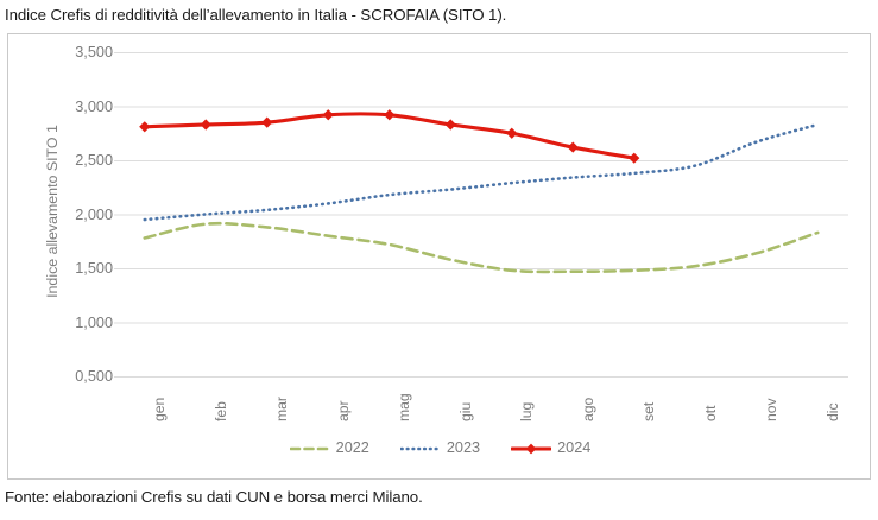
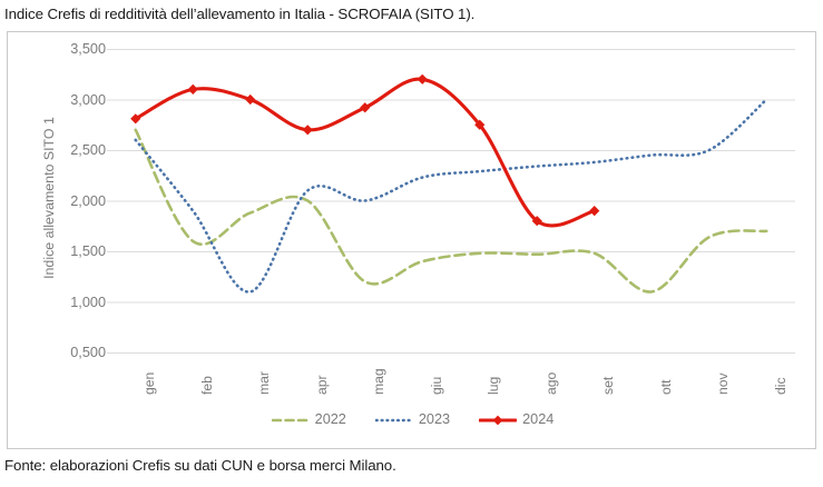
2022/gen: 1,8 -> 2,7
2023/gen: 1,9 -> 2,6
2022/feb: 1,9 -> 1,6
2023/feb: 2,0 -> 1,9
2024/feb: 2,8 -> 3,1
2023/mar: 2,0 -> 1,1
2024/mar: 2,9 -> 3,0
2022/apr: 1,8 -> 2,0
2024/apr: 2,9 -> 2,7
2022/mag: 1,7 -> 1,2
2023/mag: 2,2 -> 2,0
2022/giu: 1,6 -> 1,4
2024/giu: 2,8 -> 3,2
2024/ago: 2,6 -> 1,8
2024/set: 2,5 -> 1,9
2022/ott: 1,5 -> 1,1
2023/nov: 2,7 -> 2,5
2022/dic: 1,8 -> 1,7
2023/dic: 2,8 -> 3,0
